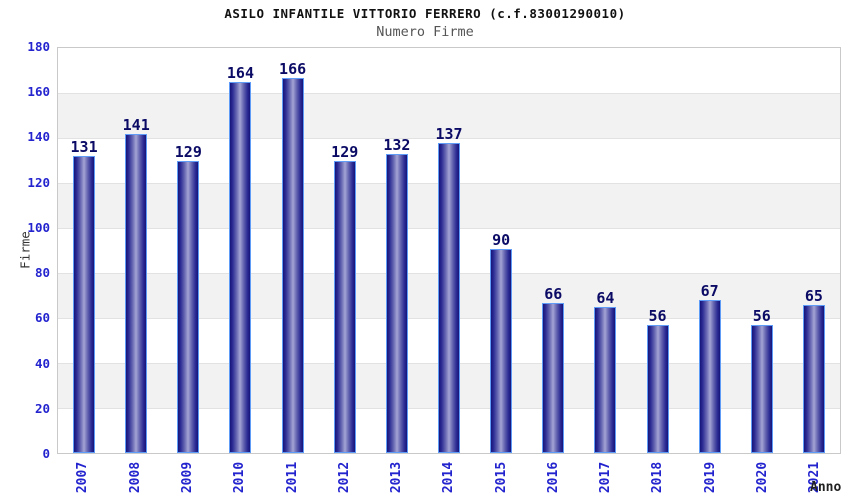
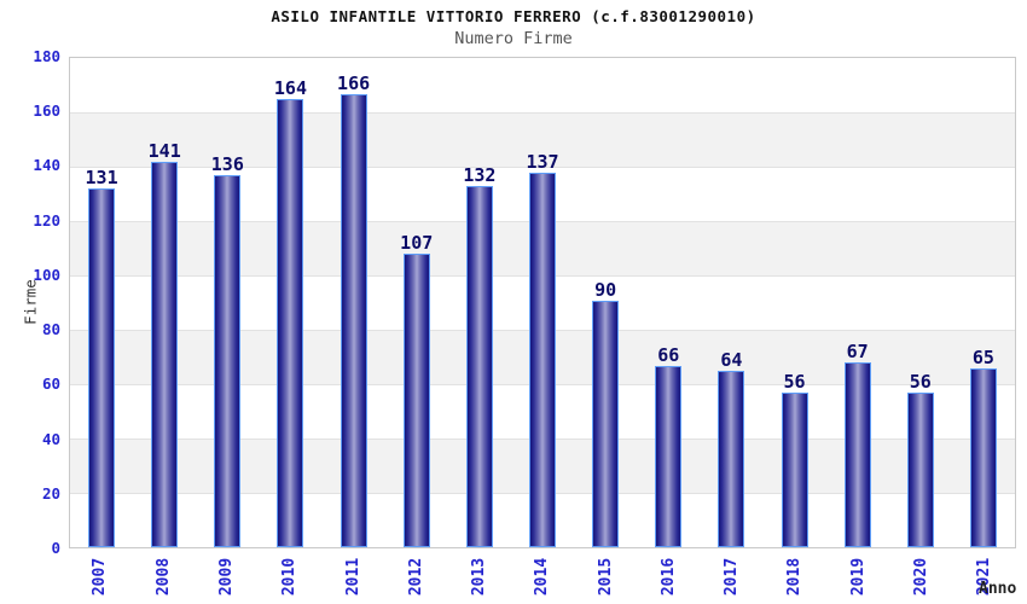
2009: 129 -> 136
2012: 129 -> 107
